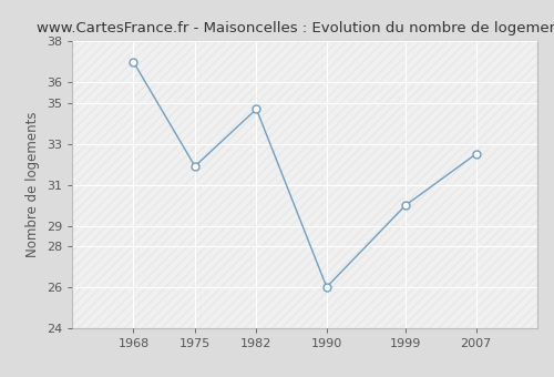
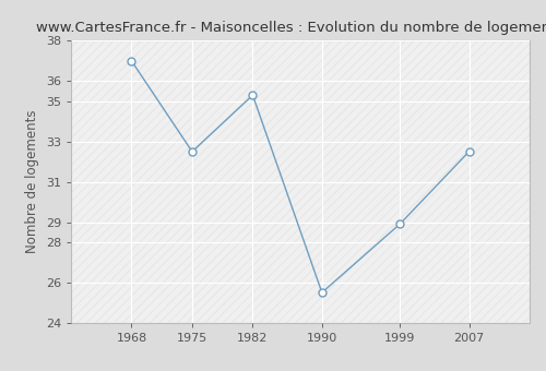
1975: 31.9 -> 32.5
1982: 34.7 -> 35.3
1990: 26.0 -> 25.5
1999: 30.0 -> 28.9
